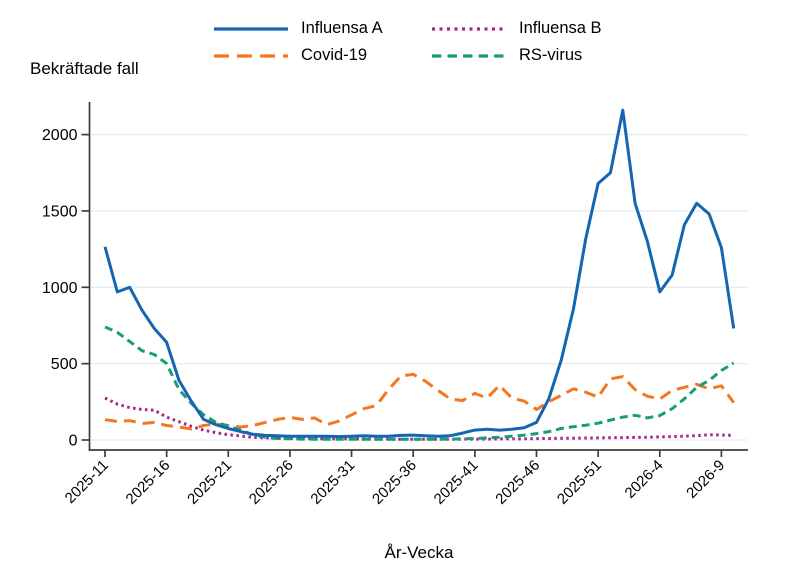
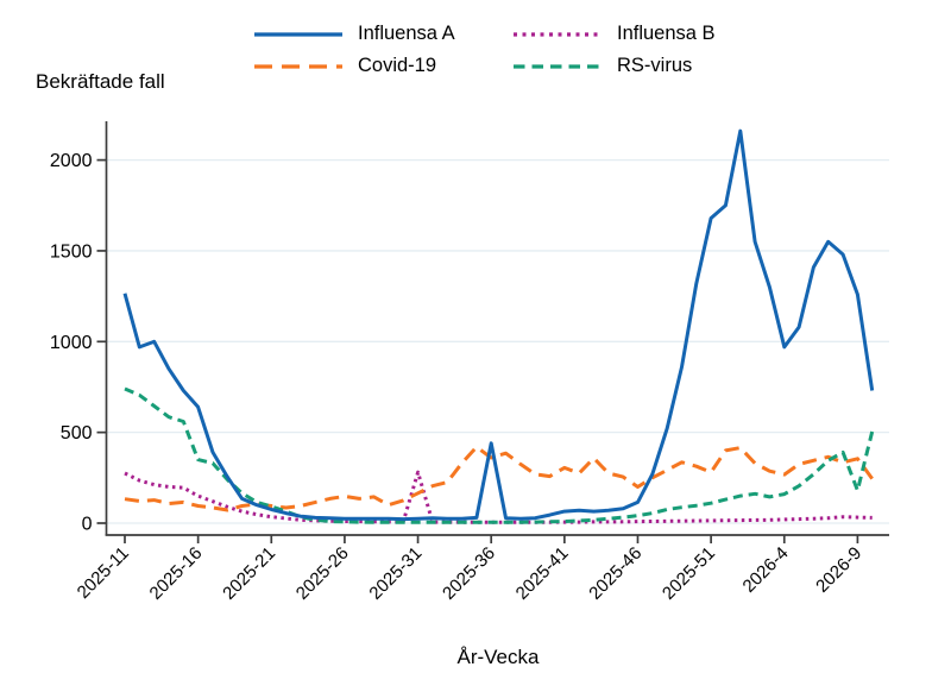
RS-virus/2025-16: 500 -> 350
Influensa B/2025-31: 10 -> 280
Influensa A/2025-36: 30 -> 440
Covid-19/2025-36: 430 -> 360
RS-virus/2026-9: 460 -> 180
